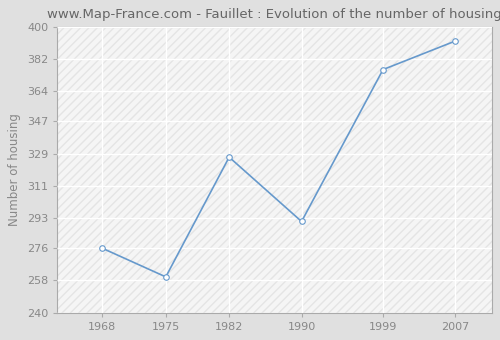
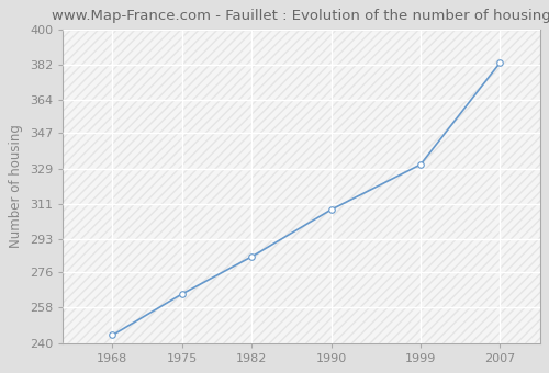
1968: 276 -> 244
1975: 260 -> 265
1982: 327 -> 284
1990: 291 -> 308
1999: 376 -> 331
2007: 392 -> 383
